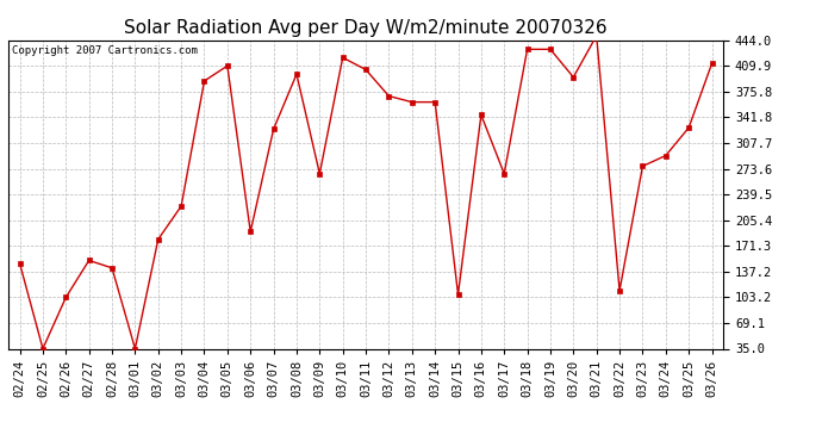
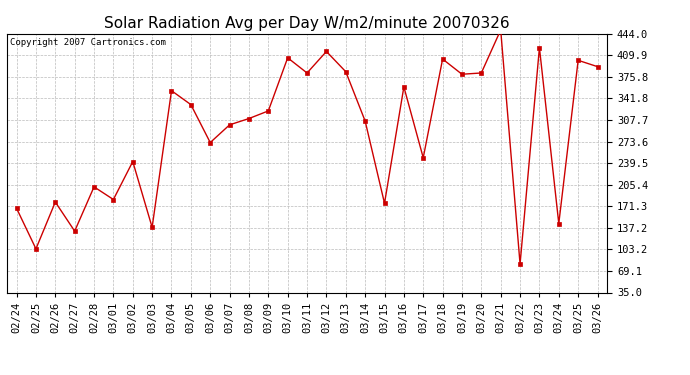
02/24: 148 -> 168
02/25: 35 -> 104
02/26: 103 -> 178
02/27: 152 -> 132
02/28: 142 -> 202
03/01: 35 -> 182
03/02: 180 -> 242
03/03: 224 -> 138
03/04: 390 -> 354
03/05: 410 -> 332
03/06: 190 -> 272
03/07: 326 -> 300
03/08: 399 -> 310
03/09: 267 -> 322
03/10: 421 -> 406
03/11: 405 -> 382
03/12: 370 -> 416
03/13: 362 -> 384
03/14: 362 -> 306
03/15: 107 -> 176
03/16: 345 -> 360
03/17: 267 -> 248
03/18: 432 -> 404
03/19: 432 -> 380
03/20: 395 -> 382
03/22: 112 -> 80
03/23: 277 -> 422
03/24: 291 -> 144
03/25: 328 -> 402
03/26: 413 -> 392
